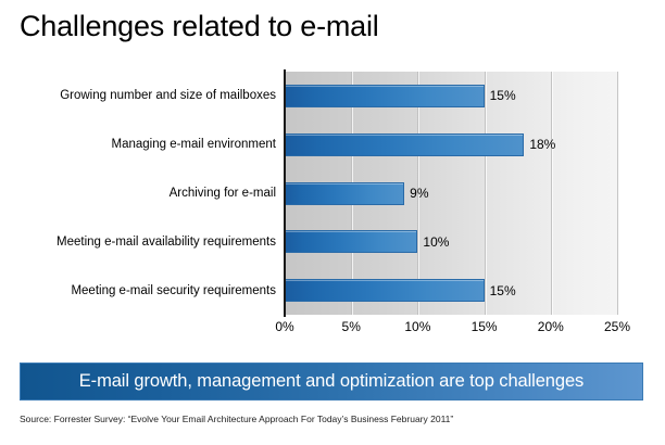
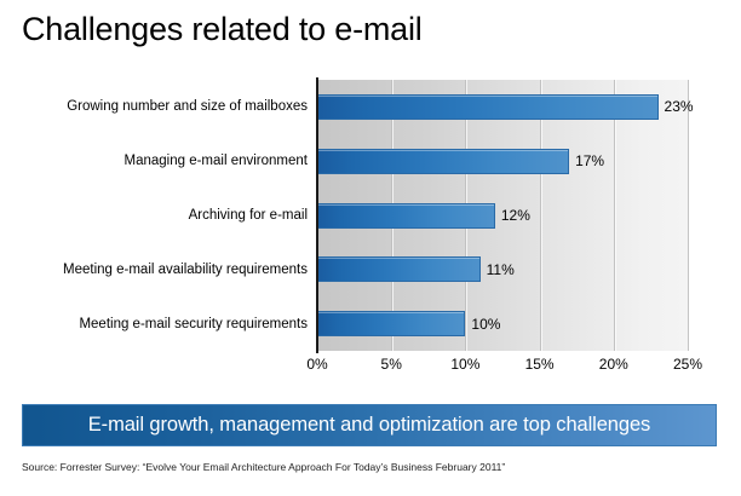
Growing number and size of mailboxes: 15% -> 23%
Managing e-mail environment: 18% -> 17%
Archiving for e-mail: 9% -> 12%
Meeting e-mail availability requirements: 10% -> 11%
Meeting e-mail security requirements: 15% -> 10%
